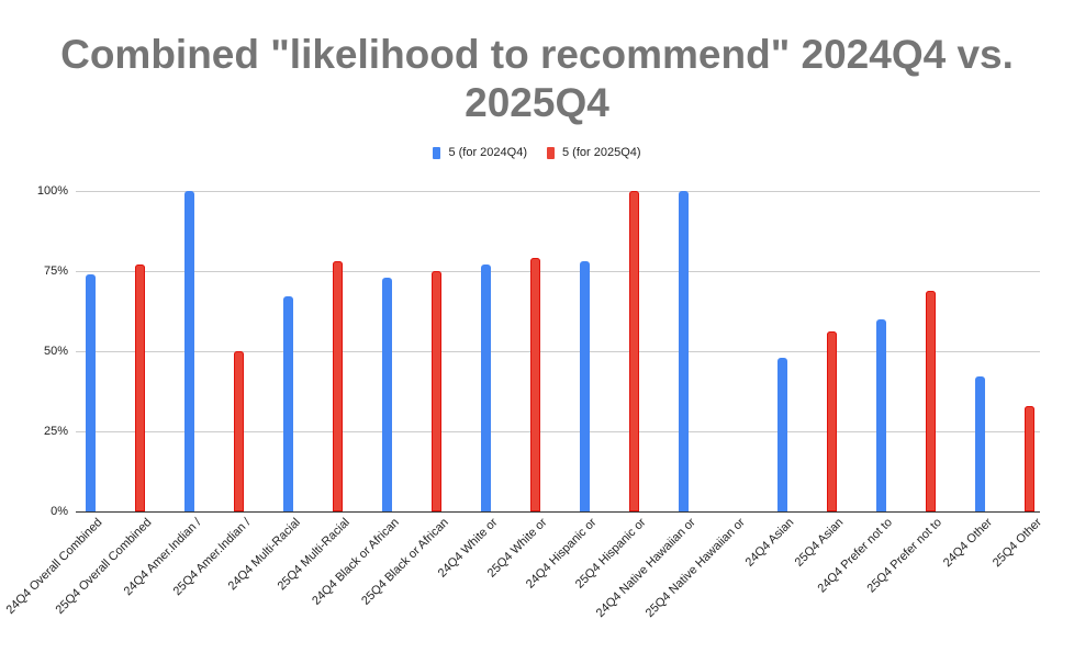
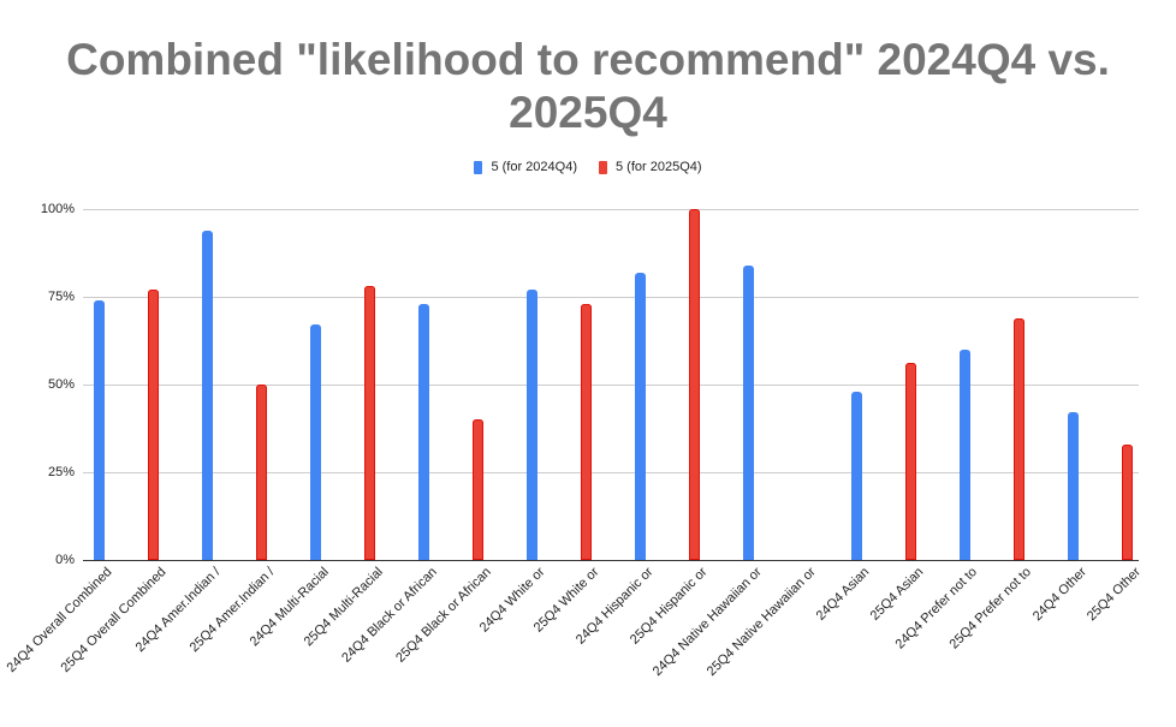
5 (for 2024Q4)/24Q4 Amer.Indian /: 100% -> 94%
5 (for 2025Q4)/25Q4 Black or African: 75% -> 40%
5 (for 2025Q4)/25Q4 White or: 79% -> 73%
5 (for 2024Q4)/24Q4 Hispanic or: 78% -> 82%
5 (for 2024Q4)/24Q4 Native Hawaiian or: 100% -> 84%
